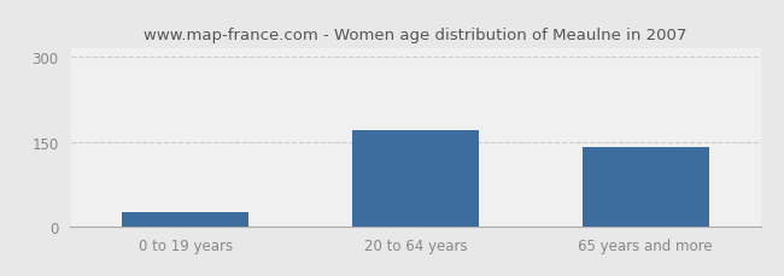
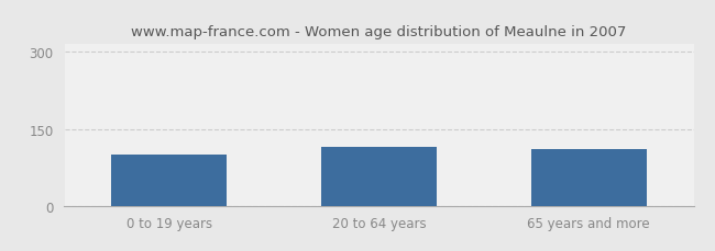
0 to 19 years: 25 -> 100
20 to 64 years: 170 -> 115
65 years and more: 140 -> 110
